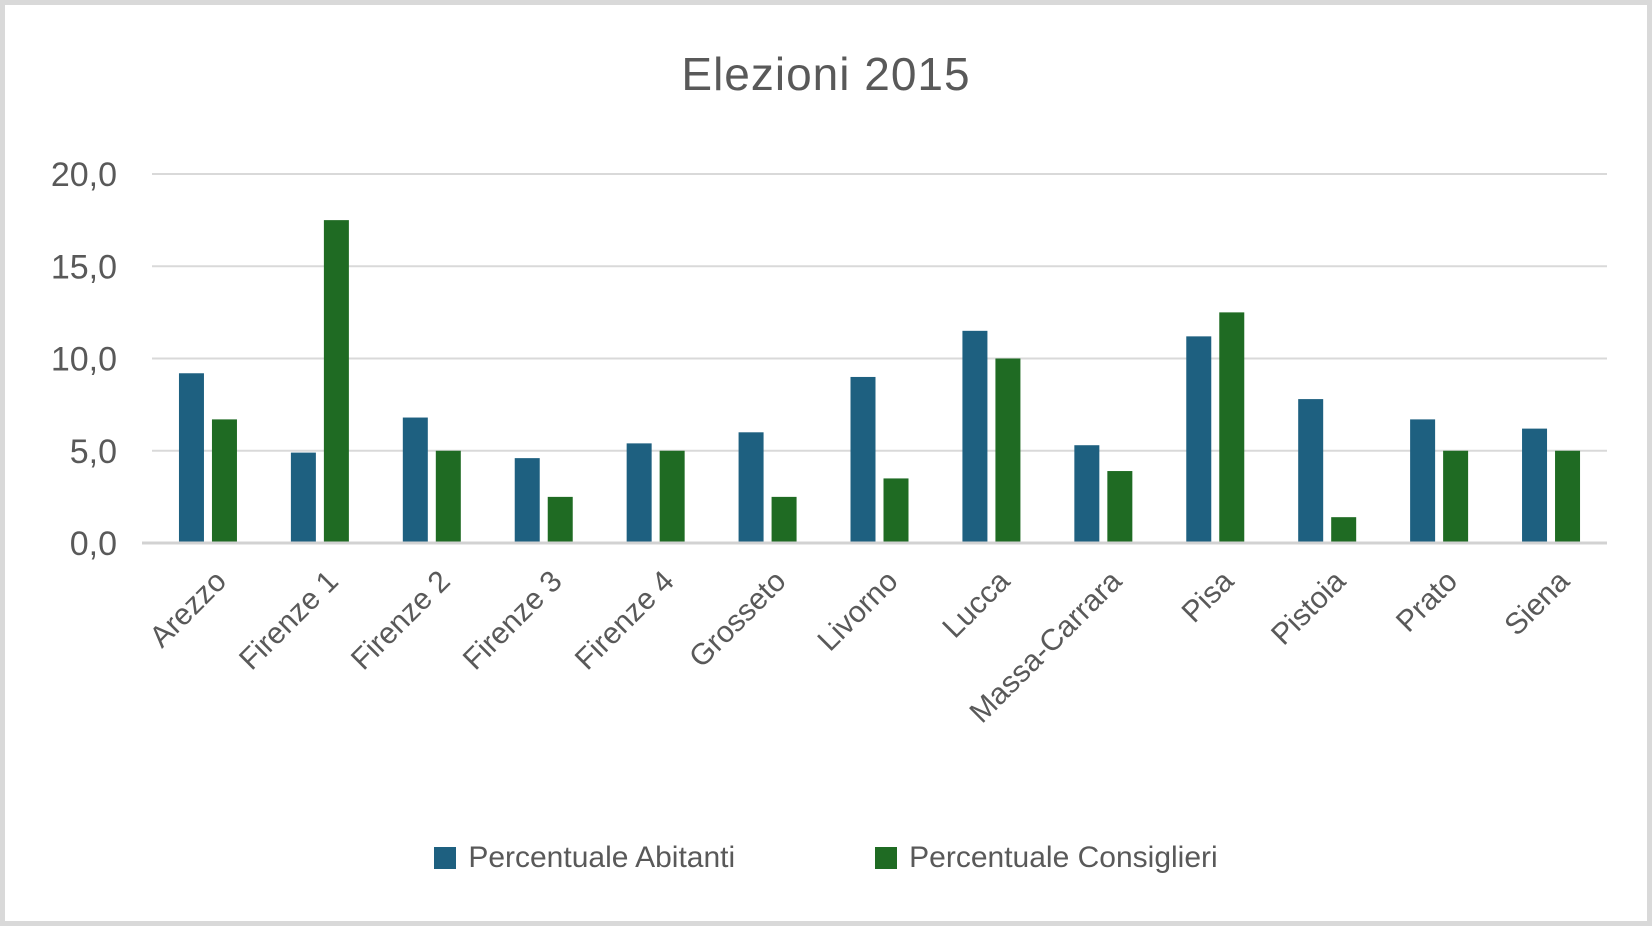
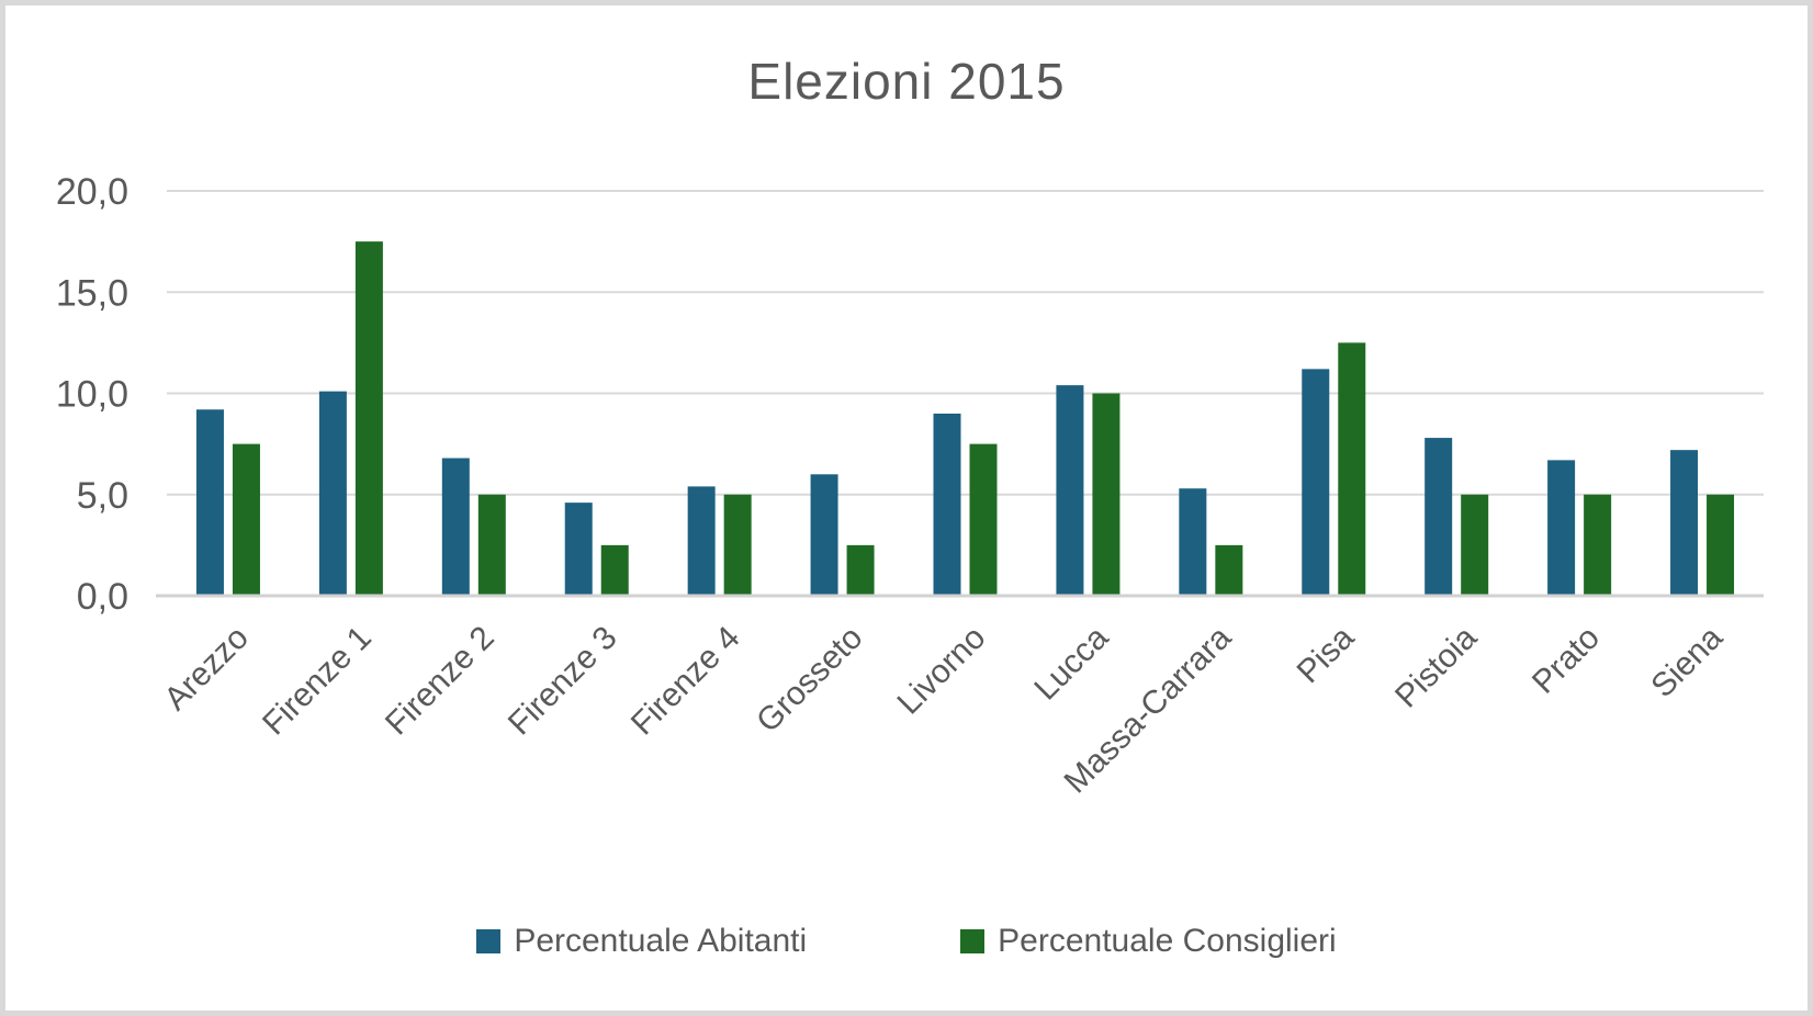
Percentuale Consiglieri/Arezzo: 6,7 -> 7,5
Percentuale Abitanti/Firenze 1: 4,9 -> 10,1
Percentuale Consiglieri/Livorno: 3,5 -> 7,5
Percentuale Abitanti/Lucca: 11,5 -> 10,4
Percentuale Consiglieri/Massa-Carrara: 3,9 -> 2,5
Percentuale Consiglieri/Pistoia: 1,4 -> 5,0
Percentuale Abitanti/Siena: 6,2 -> 7,2
